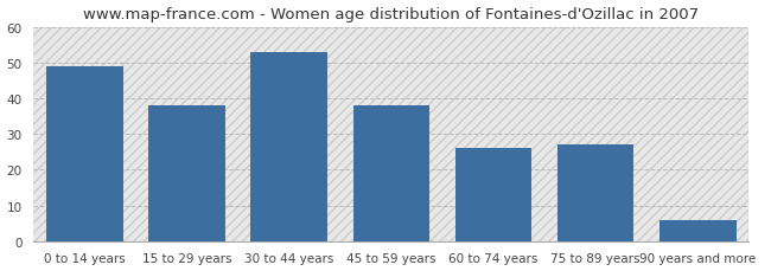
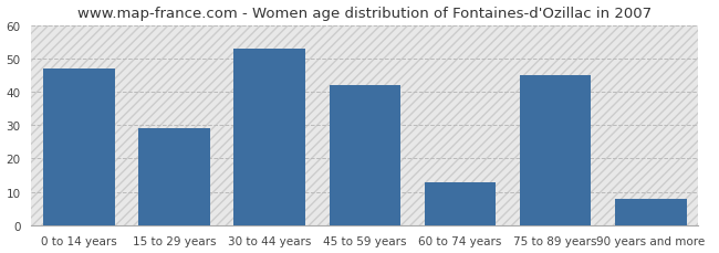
0 to 14 years: 49 -> 47
15 to 29 years: 38 -> 29
45 to 59 years: 38 -> 42
60 to 74 years: 26 -> 13
75 to 89 years: 27 -> 45
90 years and more: 6 -> 8
